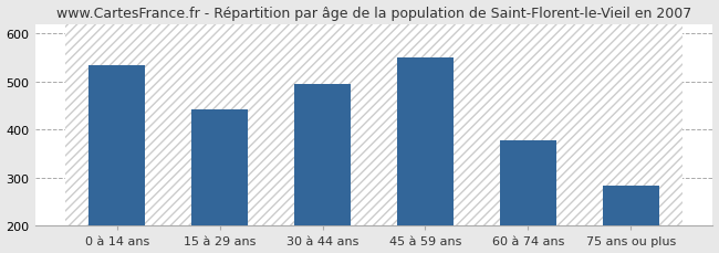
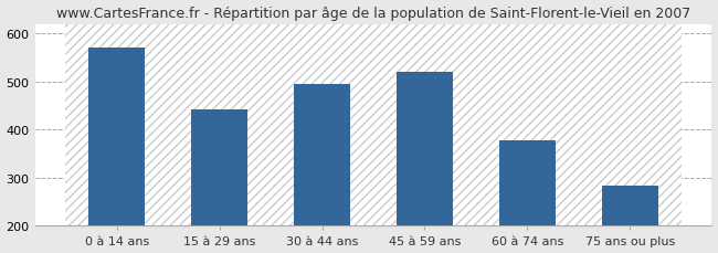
0 à 14 ans: 535 -> 570
45 à 59 ans: 551 -> 520
